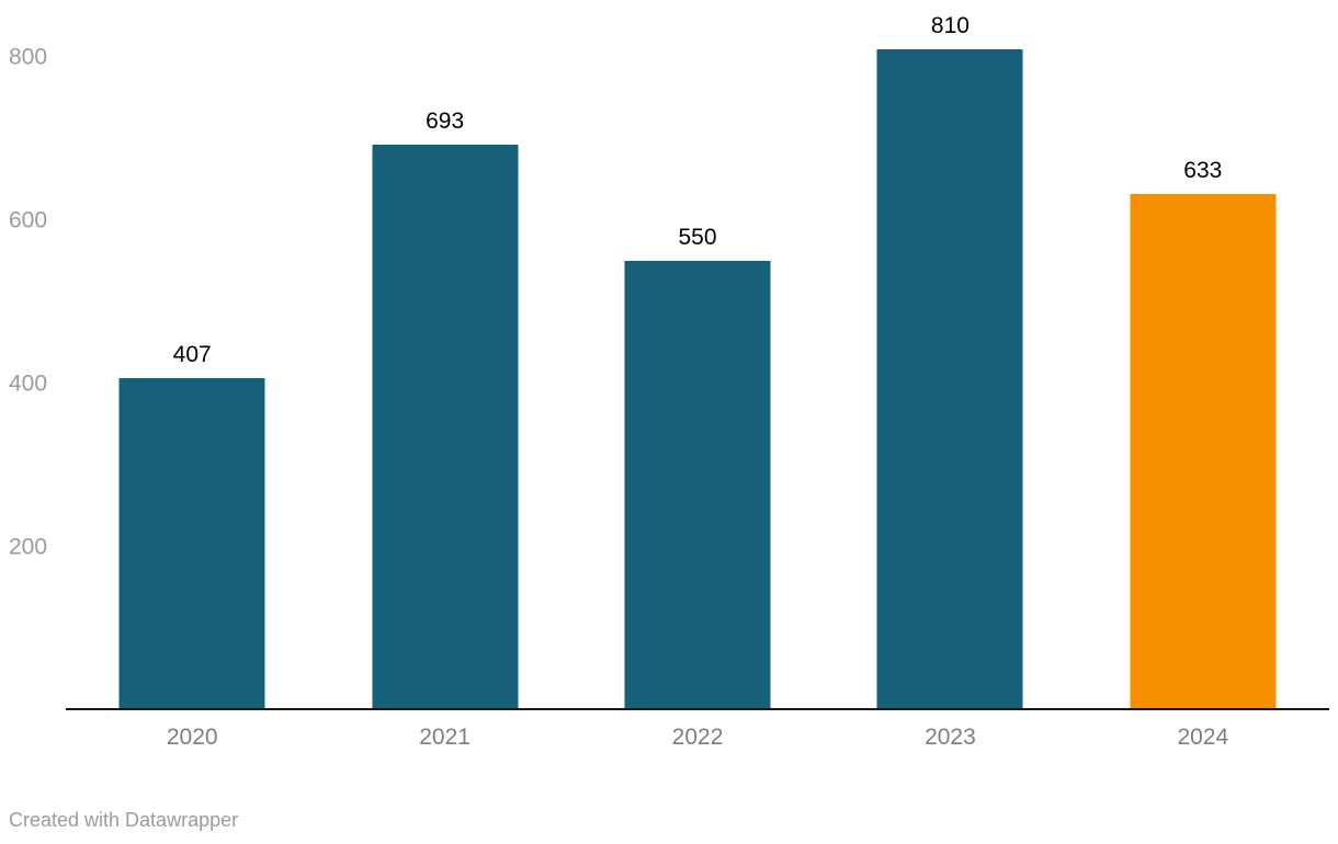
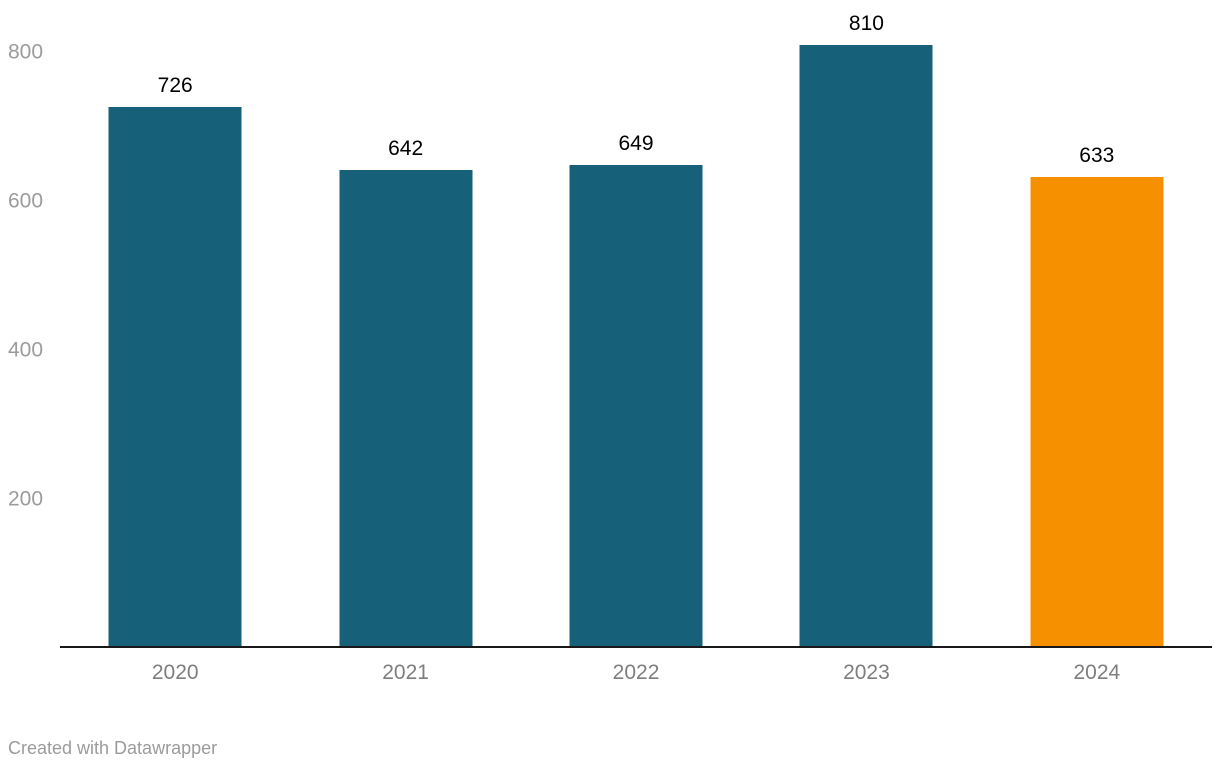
2020: 407 -> 726
2021: 693 -> 642
2022: 550 -> 649
